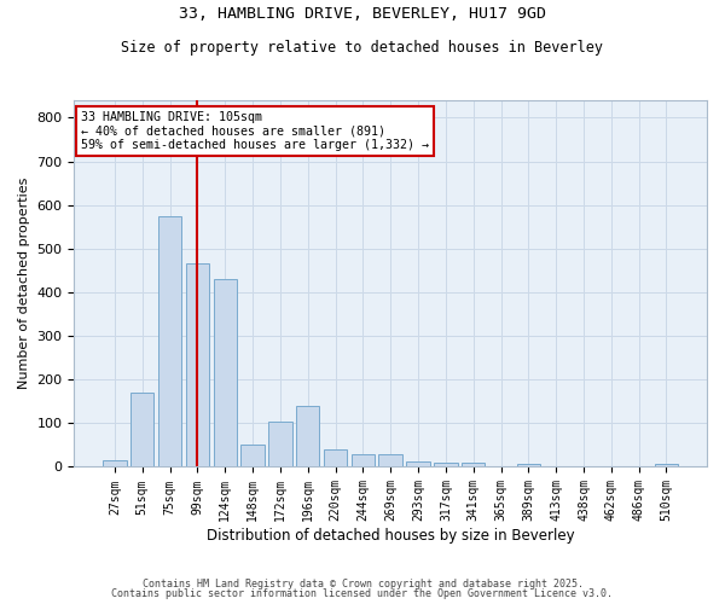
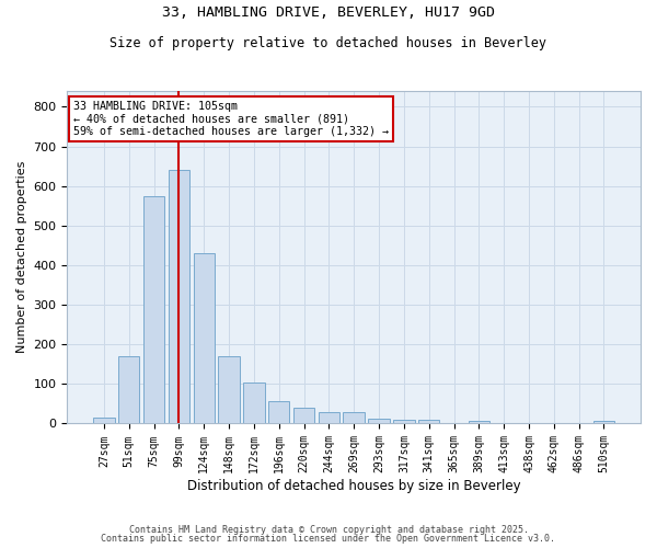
99sqm: 465 -> 640
148sqm: 50 -> 170
196sqm: 140 -> 57
